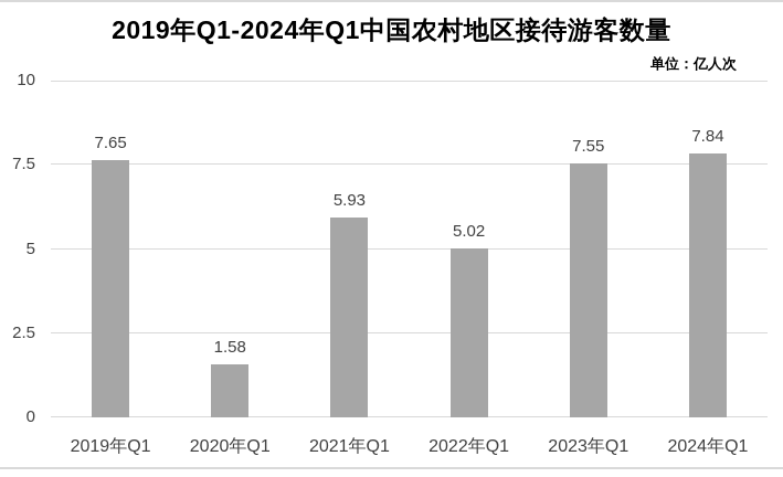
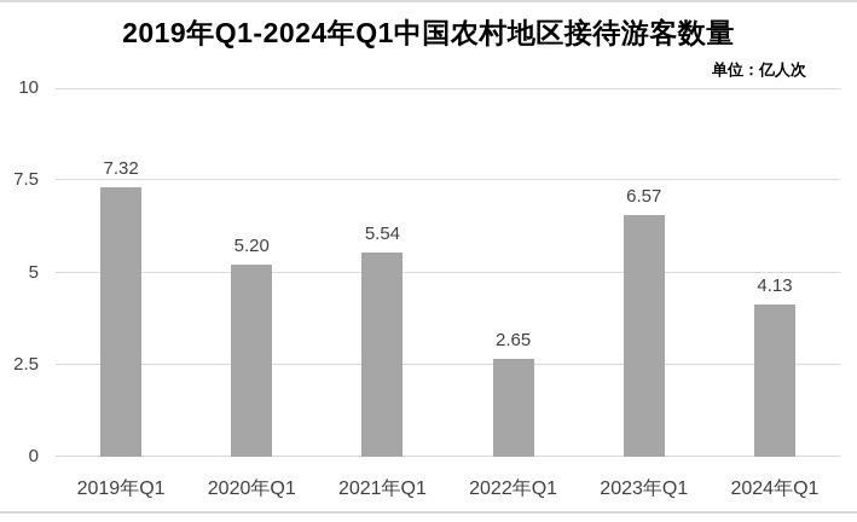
2019年Q1: 7.65 -> 7.32
2020年Q1: 1.58 -> 5.20
2021年Q1: 5.93 -> 5.54
2022年Q1: 5.02 -> 2.65
2023年Q1: 7.55 -> 6.57
2024年Q1: 7.84 -> 4.13
